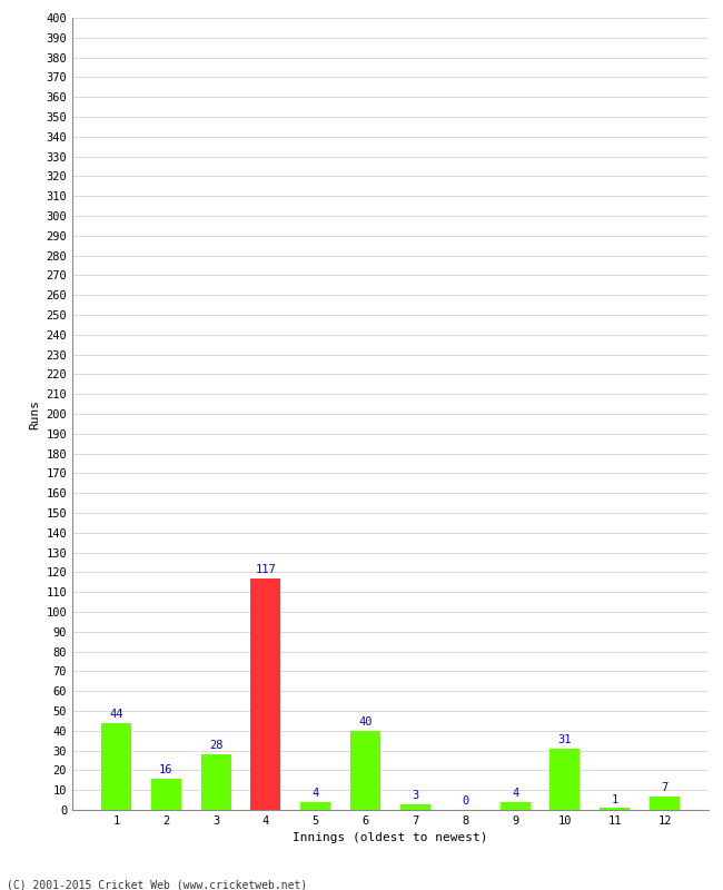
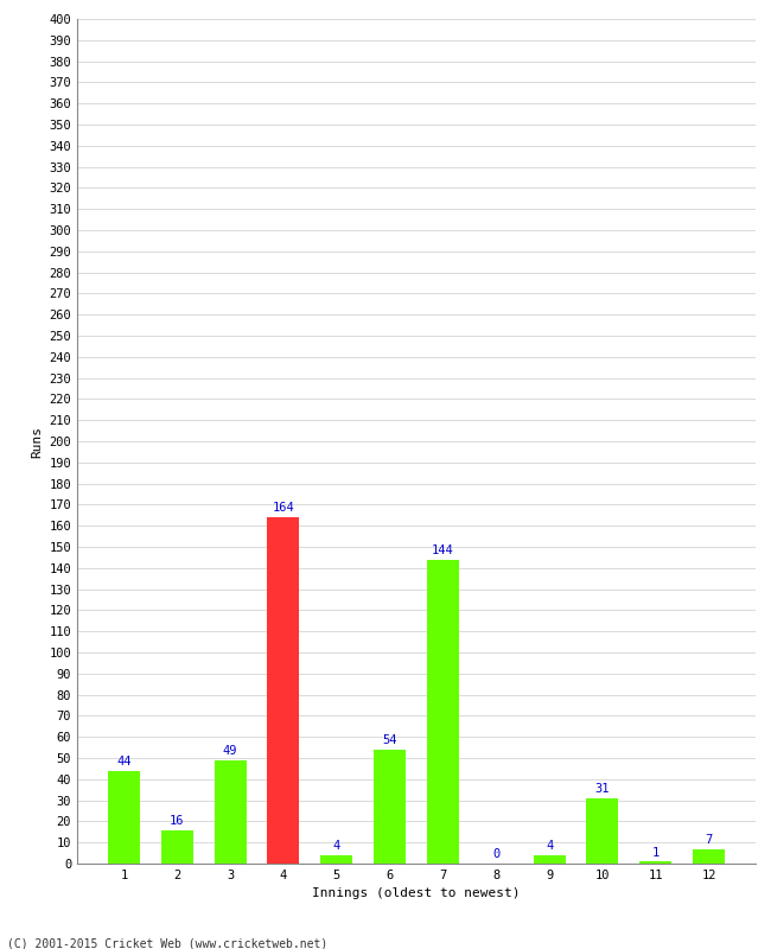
3: 28 -> 49
4: 117 -> 164
6: 40 -> 54
7: 3 -> 144
